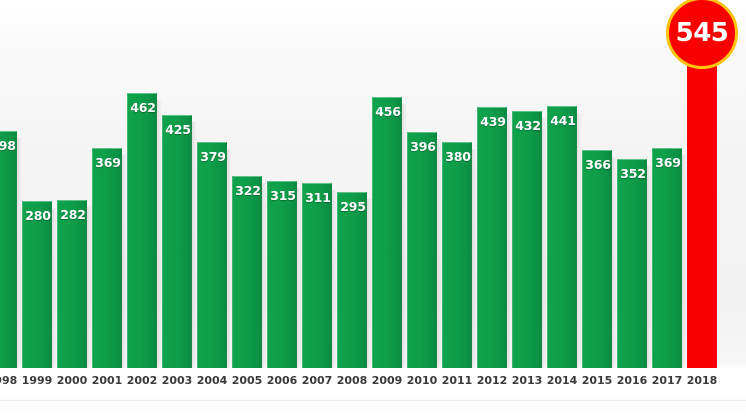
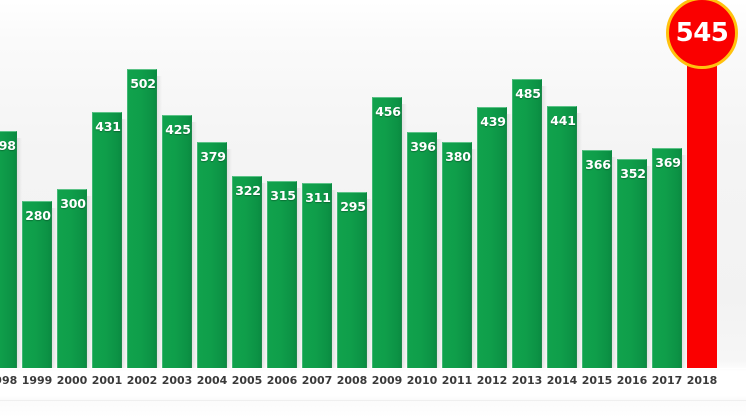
2000: 282 -> 300
2001: 369 -> 431
2002: 462 -> 502
2013: 432 -> 485
